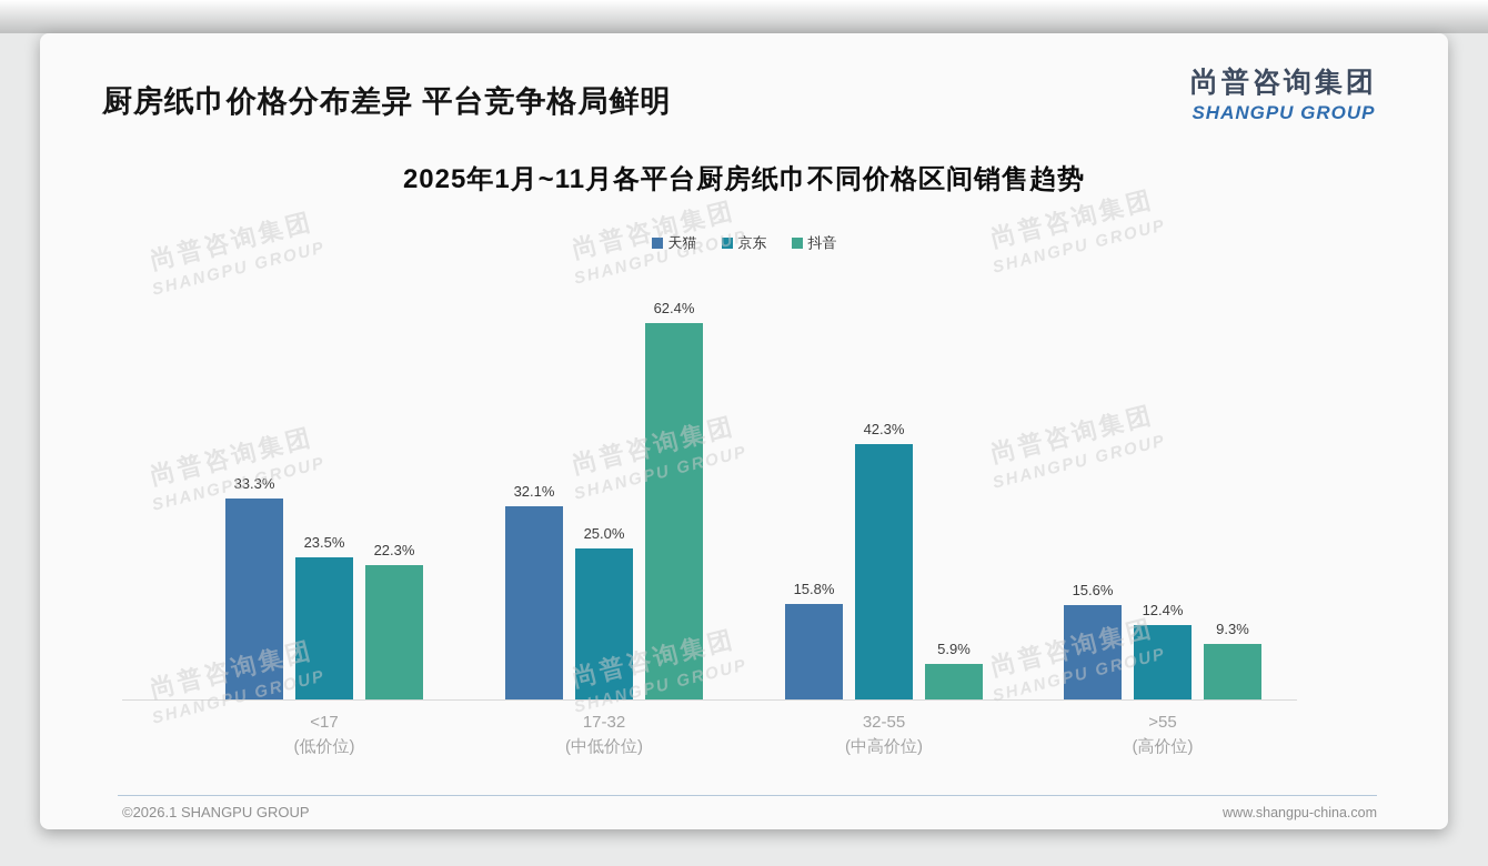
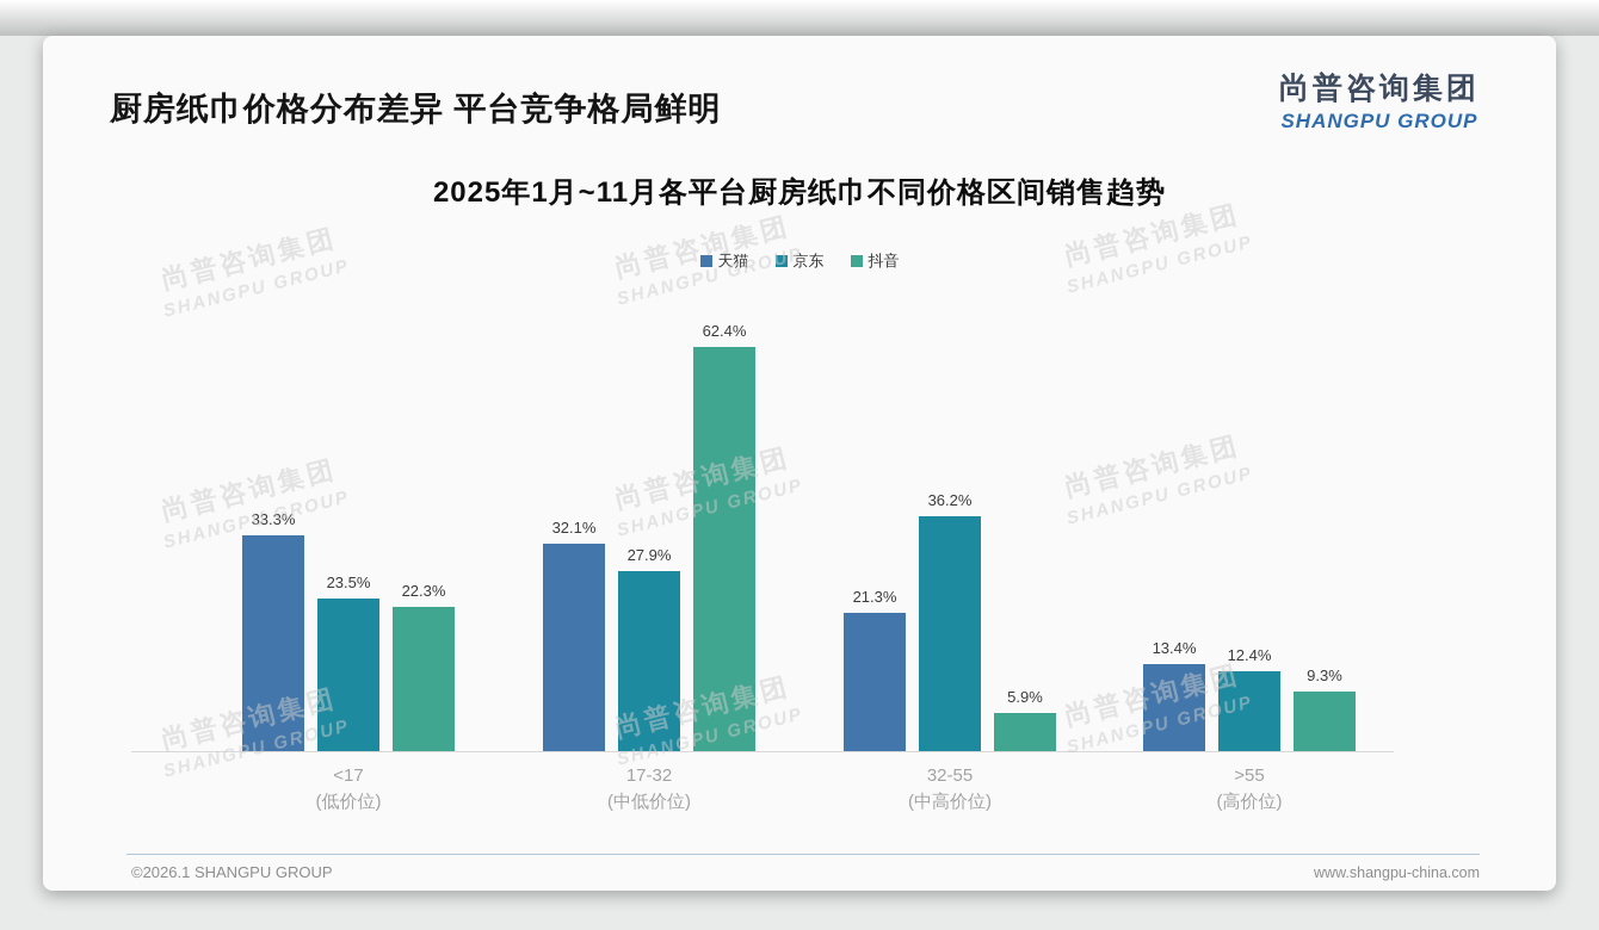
京东/17-32: 25.0% -> 27.9%
天猫/32-55: 15.8% -> 21.3%
京东/32-55: 42.3% -> 36.2%
天猫/>55: 15.6% -> 13.4%
